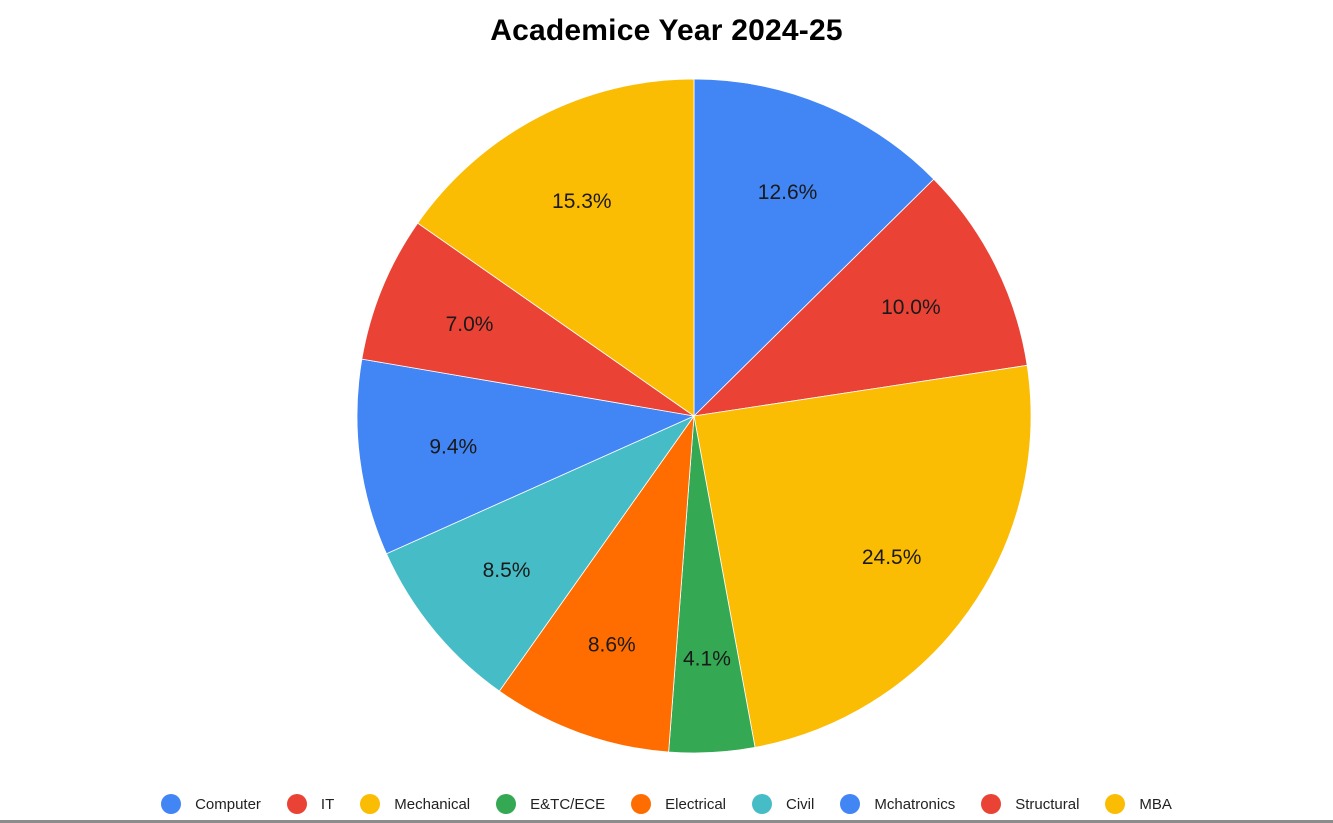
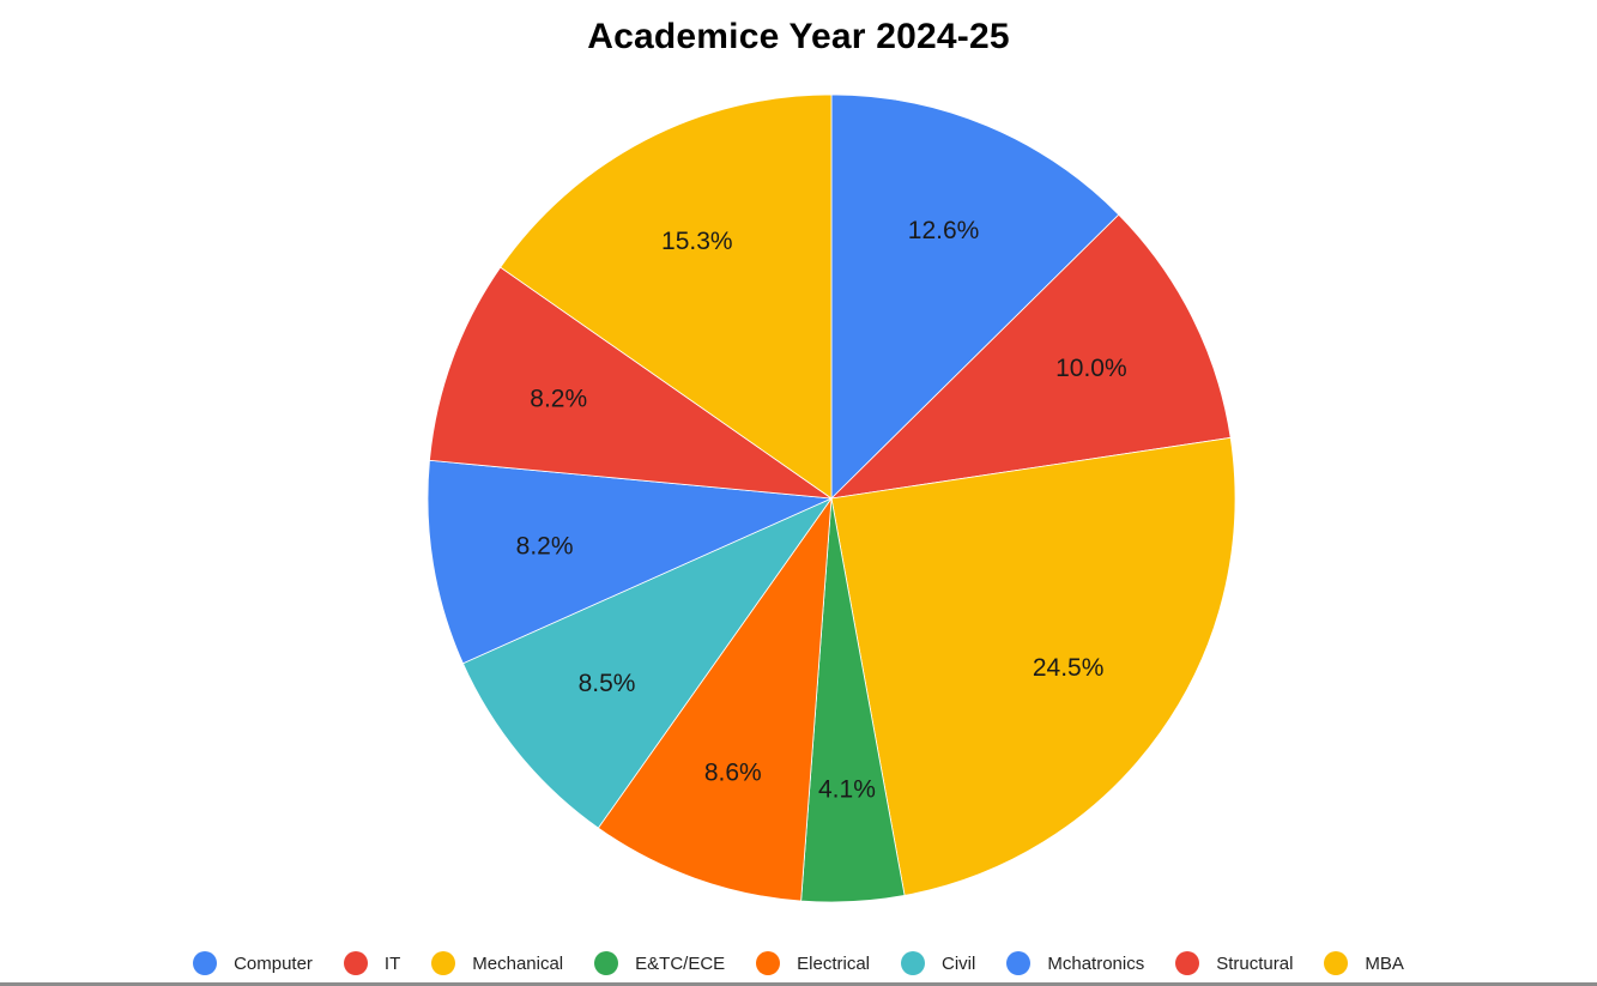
Mchatronics: 9.4% -> 8.2%
Structural: 7.0% -> 8.2%
